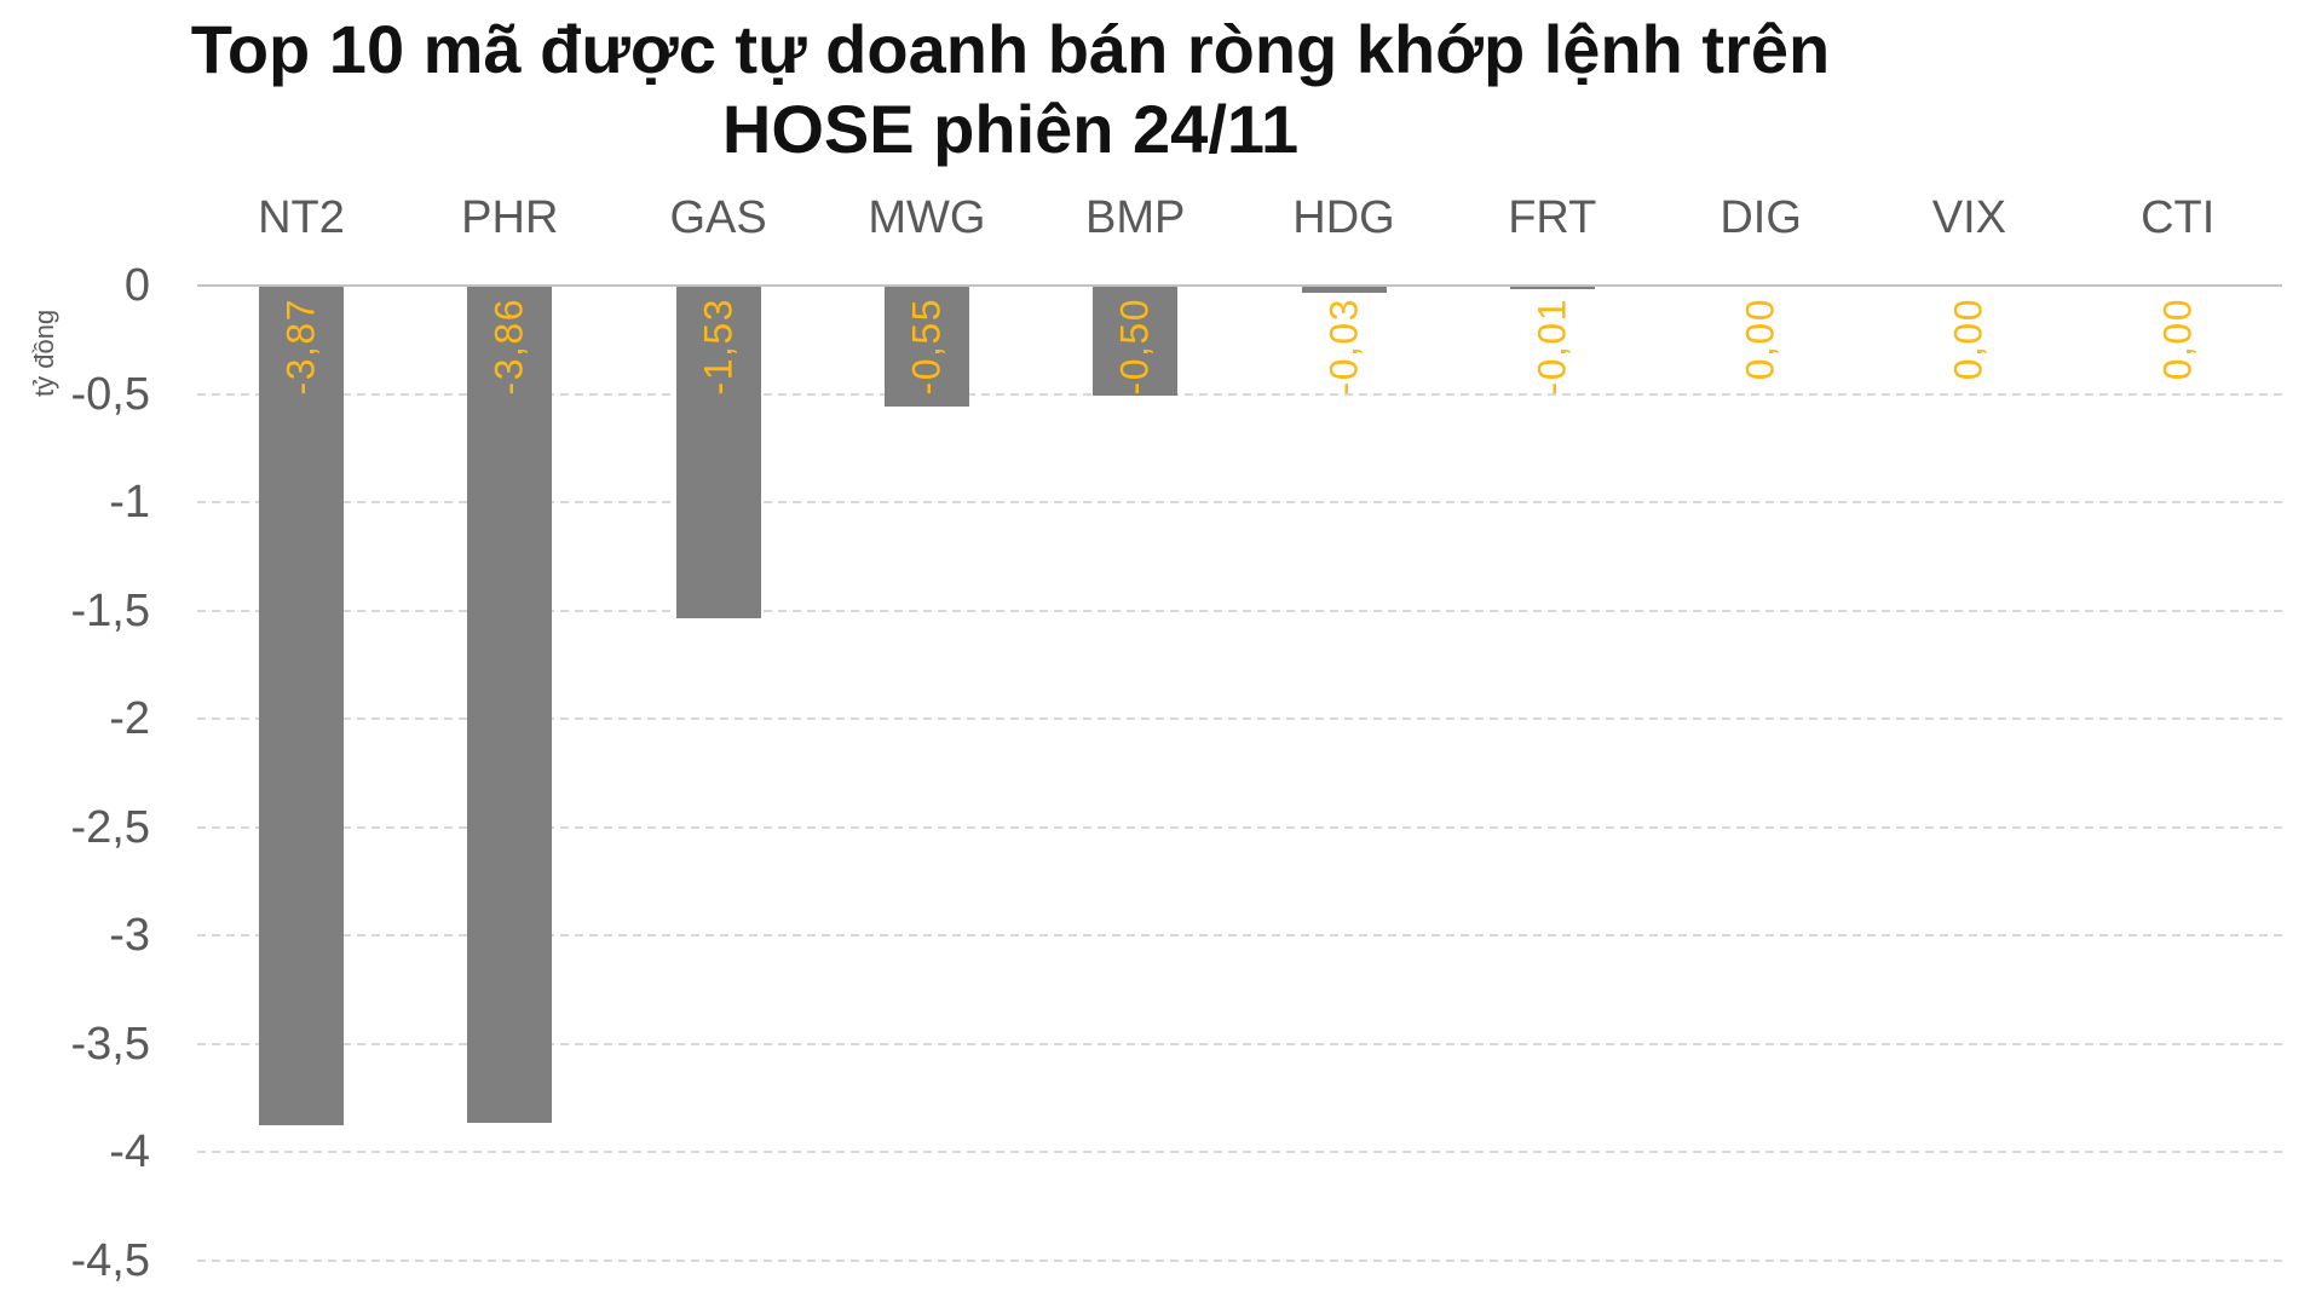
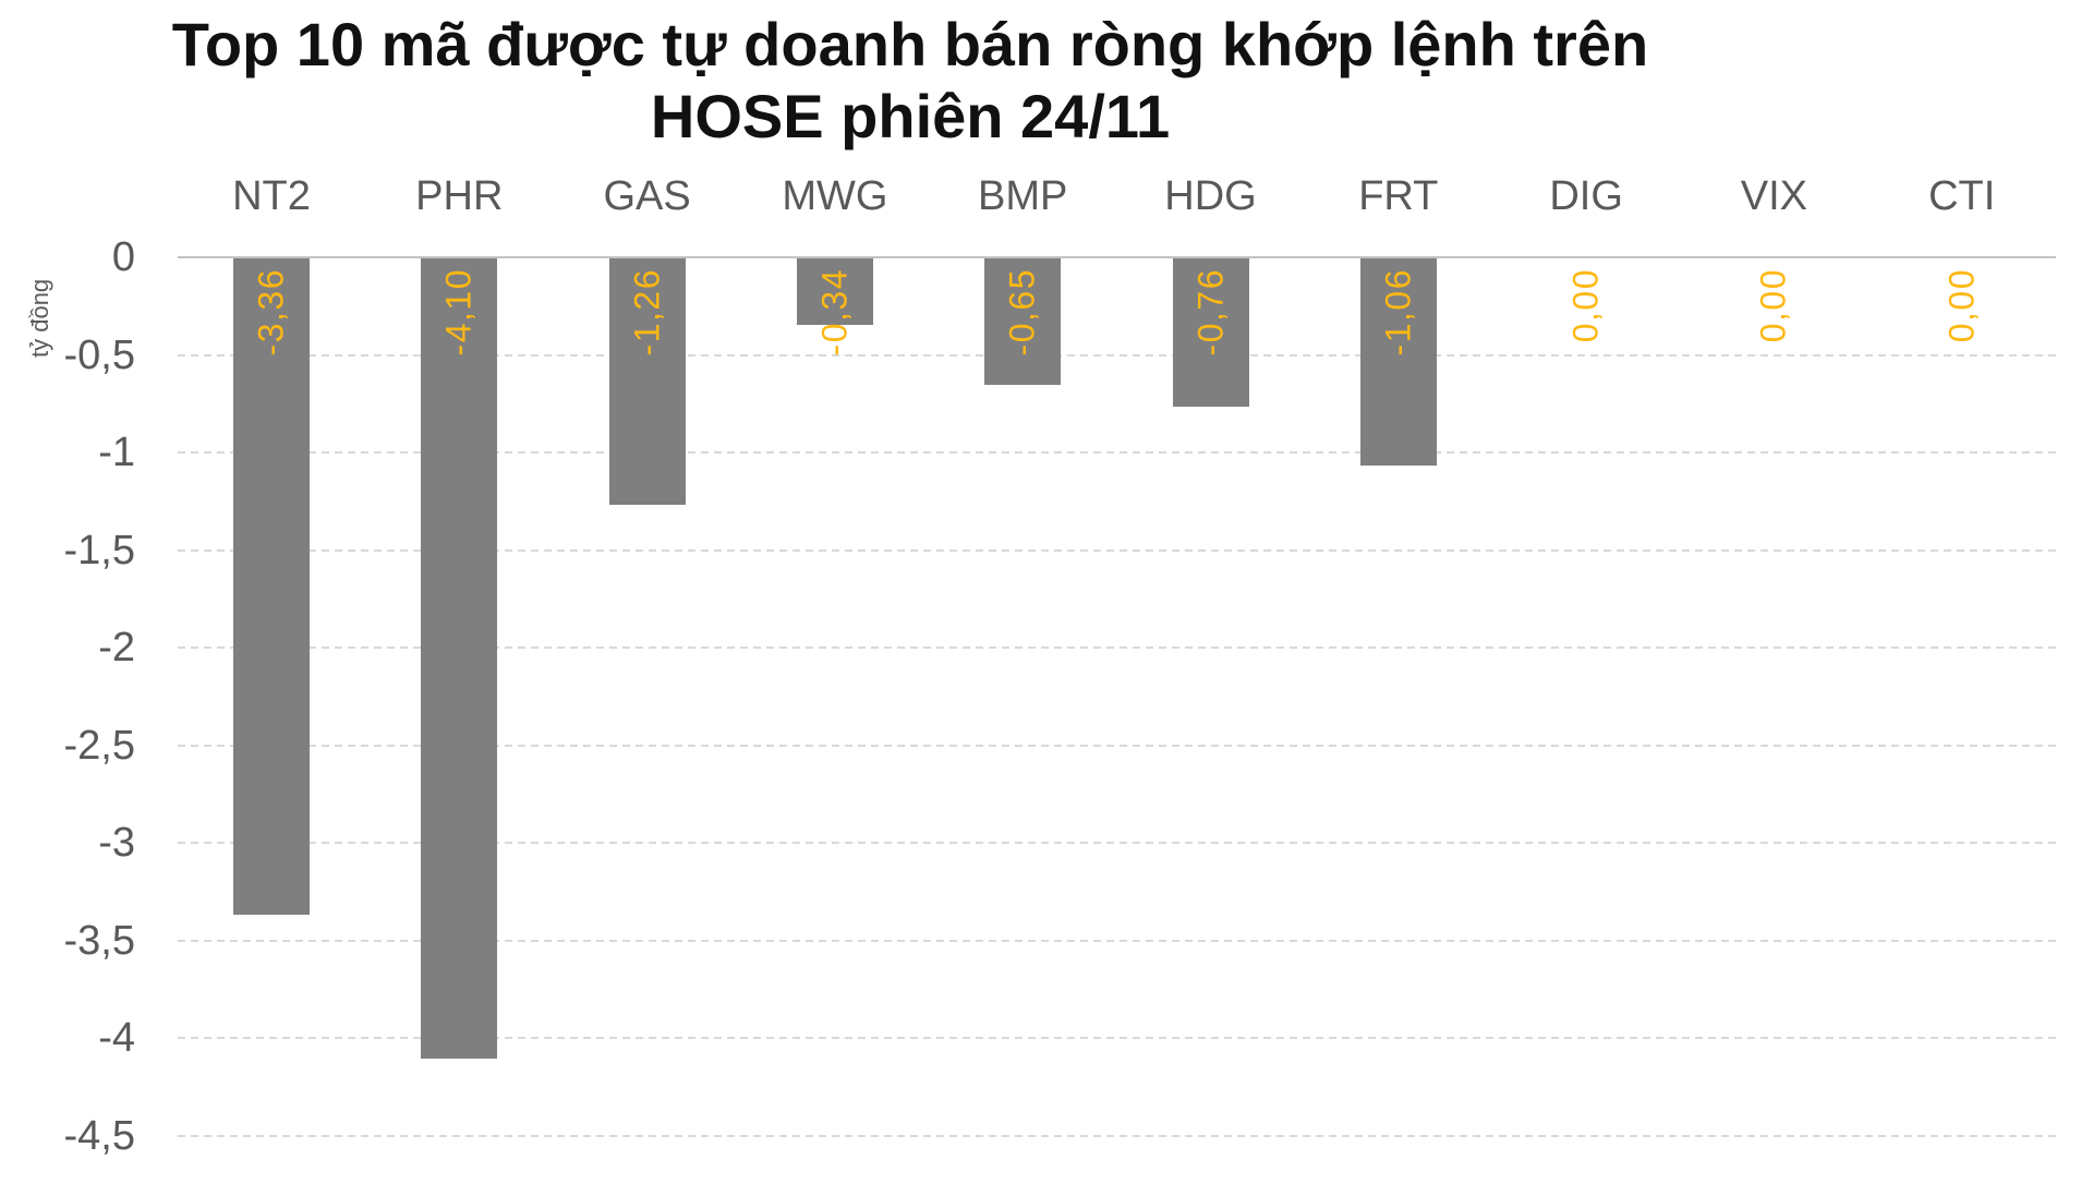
NT2: -3,87 -> -3,36
PHR: -3,86 -> -4,10
GAS: -1,53 -> -1,26
MWG: -0,55 -> -0,34
BMP: -0,50 -> -0,65
HDG: -0,03 -> -0,76
FRT: -0,01 -> -1,06
